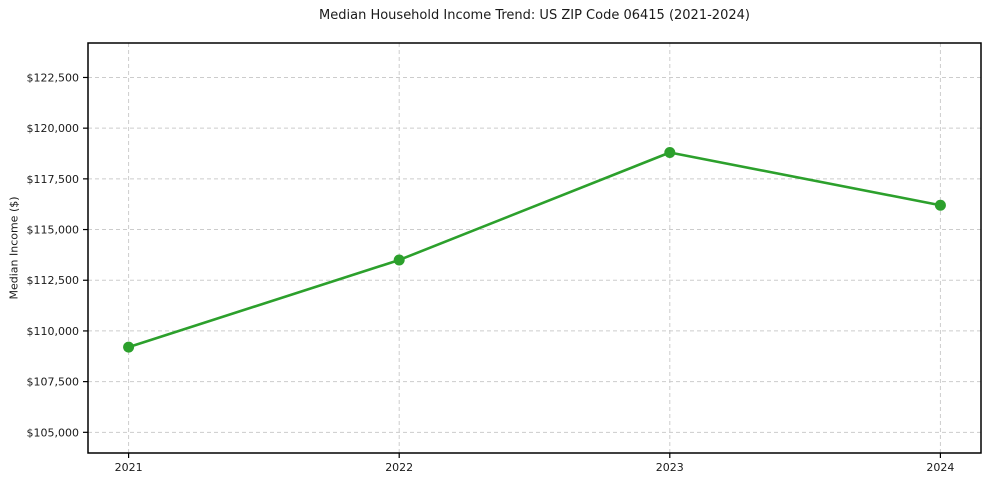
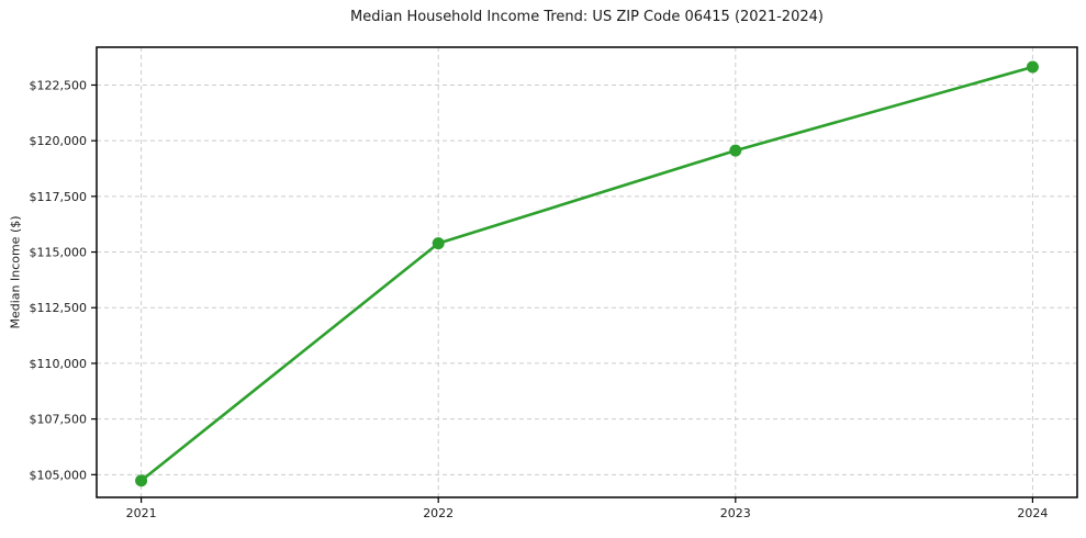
2021: $109200 -> $104700
2022: $113500 -> $115400
2023: $118800 -> $119600
2024: $116200 -> $123300
